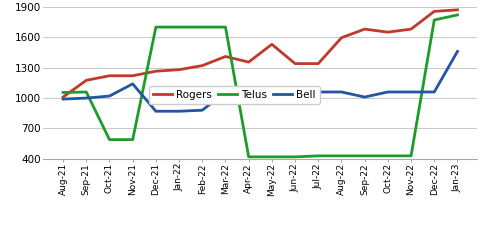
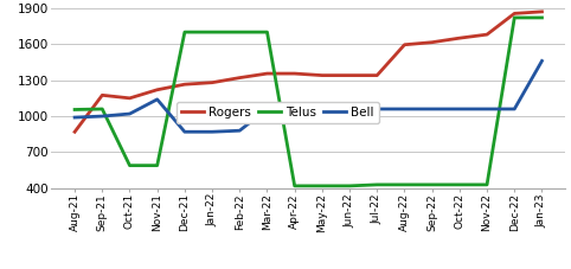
Rogers/Aug-21: 1010 -> 870
Rogers/Oct-21: 1220 -> 1150
Rogers/Mar-22: 1410 -> 1360
Rogers/May-22: 1530 -> 1340
Rogers/Sep-22: 1680 -> 1620
Bell/Sep-22: 1010 -> 1060
Telus/Dec-22: 1770 -> 1820
